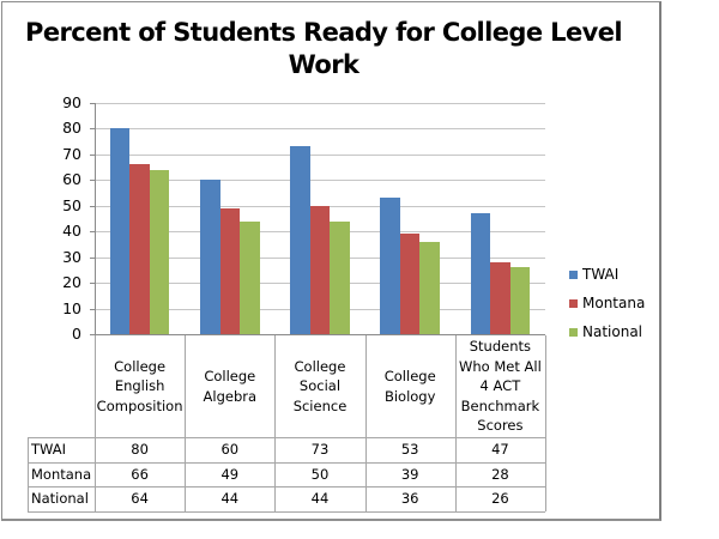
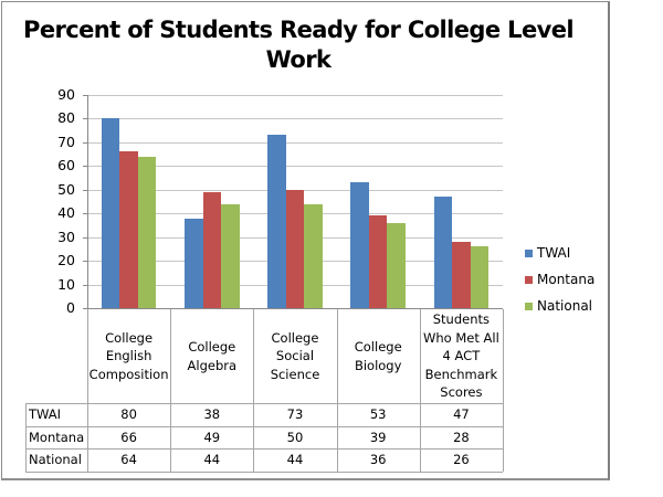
TWAI/College Algebra: 60 -> 38
